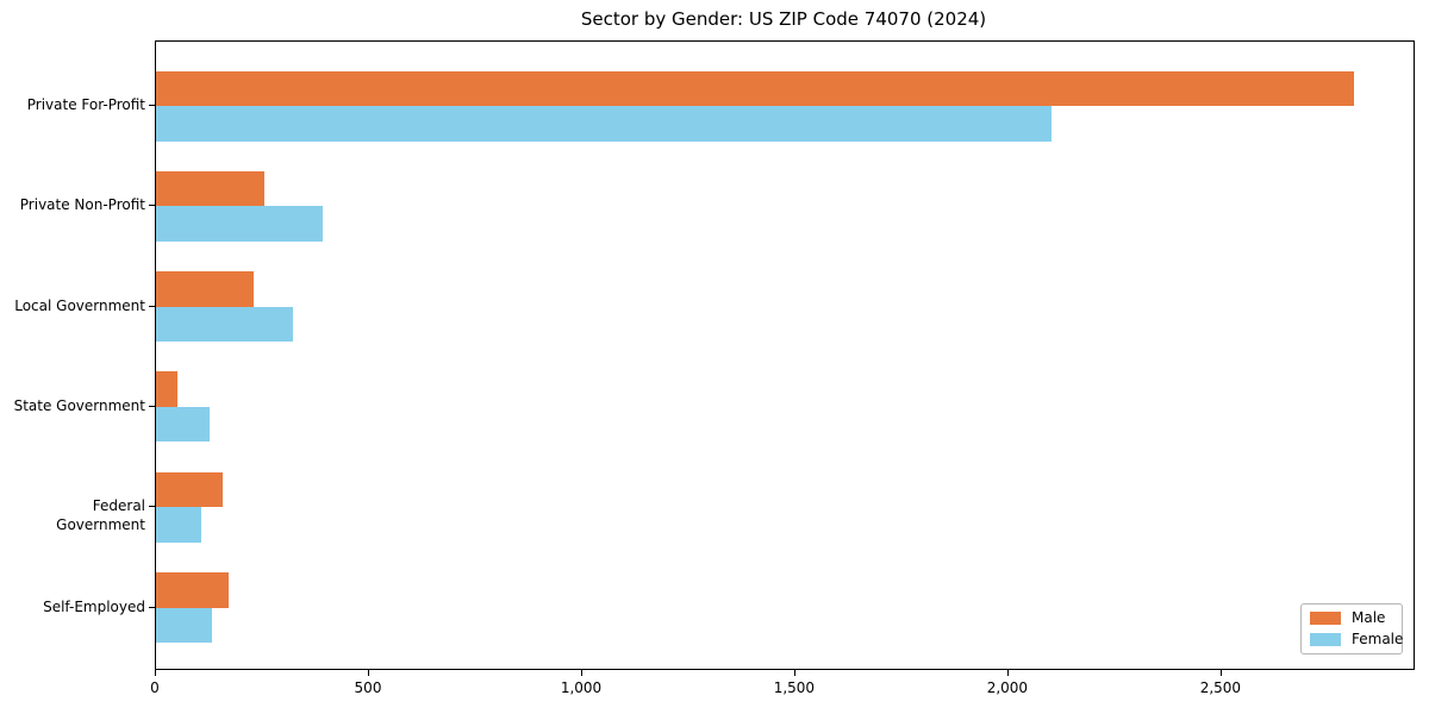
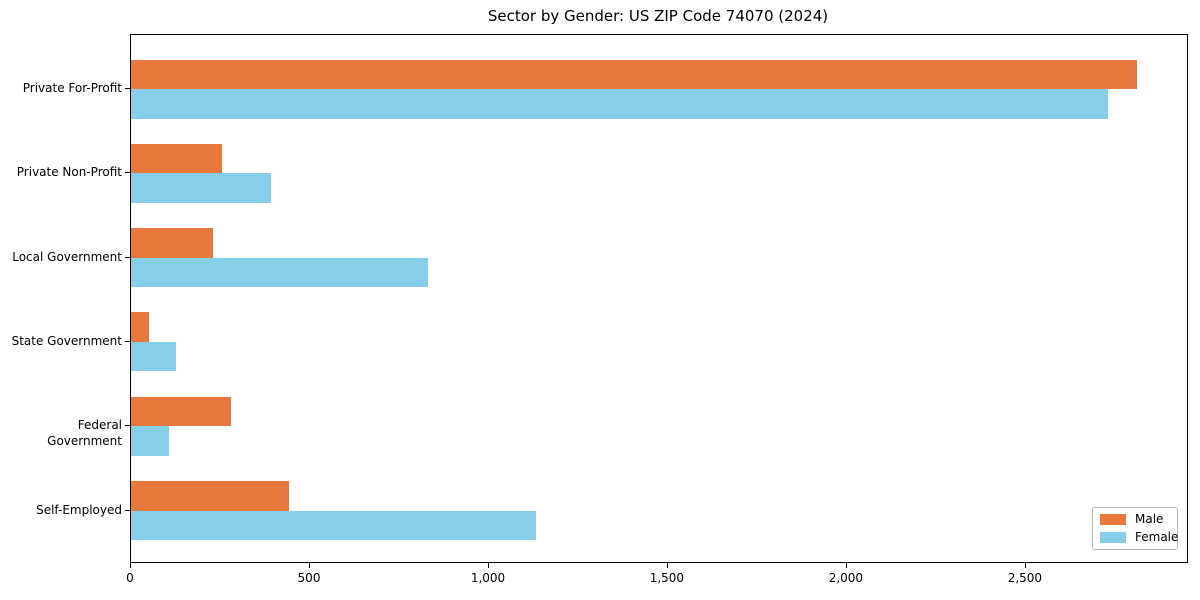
Female/Private For-Profit: 2100 -> 2730
Female/Local Government: 320 -> 830
Male/Federal Government: 160 -> 280
Male/Self-Employed: 170 -> 440
Female/Self-Employed: 130 -> 1130
